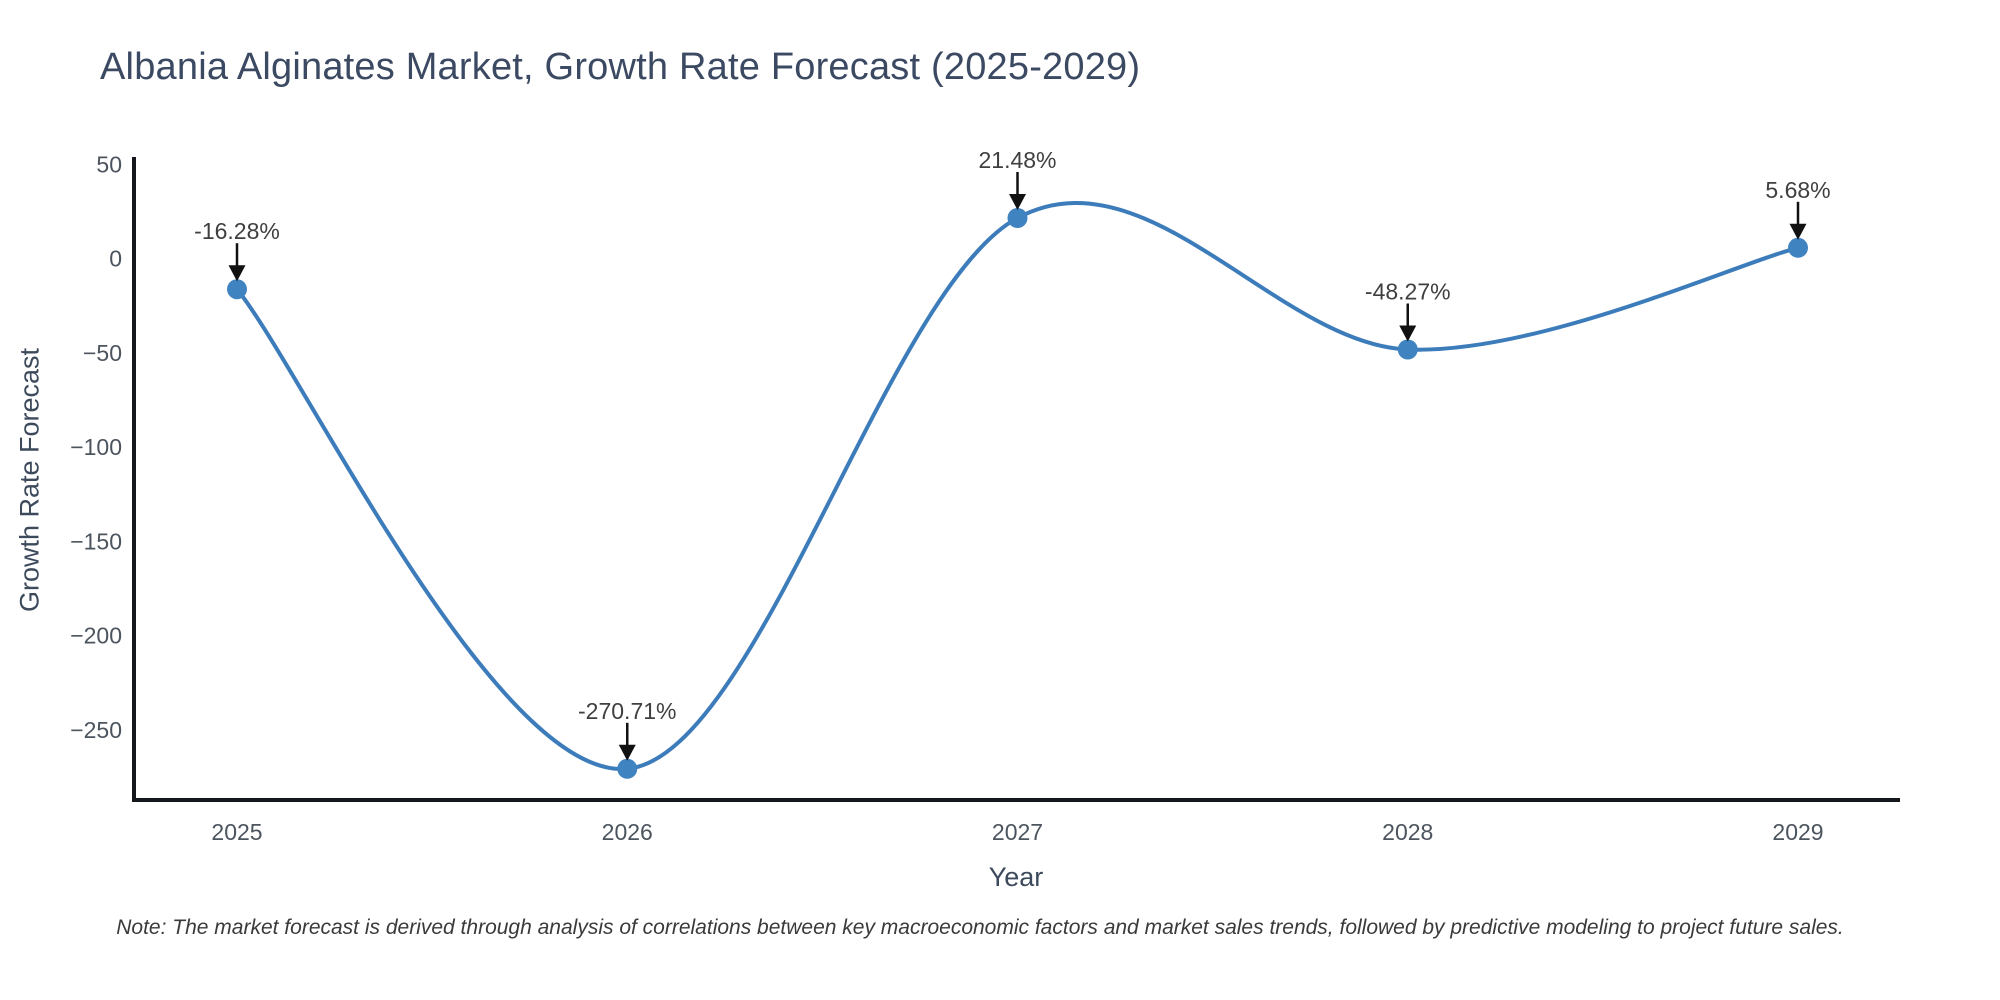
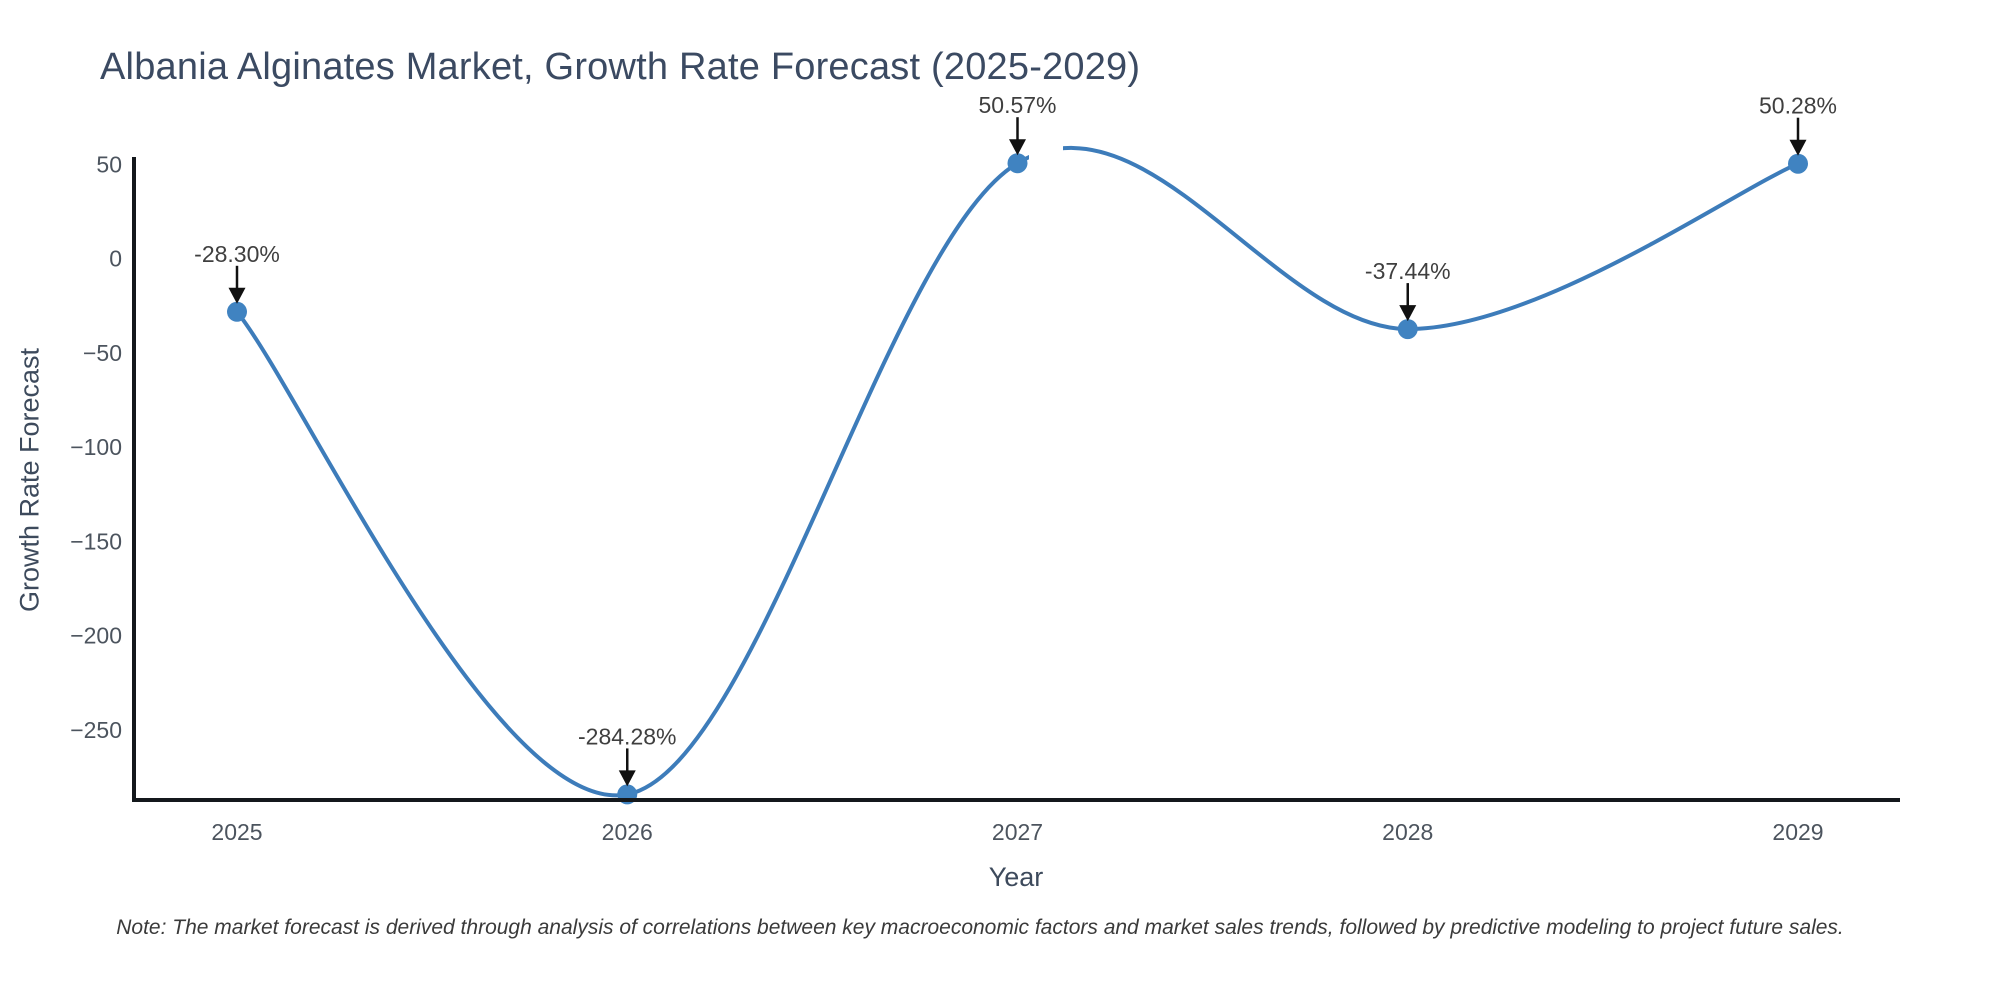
2025: -16.28% -> -28.30%
2026: -270.71% -> -284.28%
2027: 21.48% -> 50.57%
2028: -48.27% -> -37.44%
2029: 5.68% -> 50.28%
